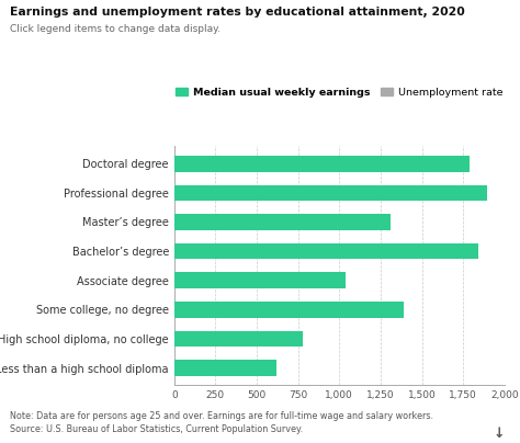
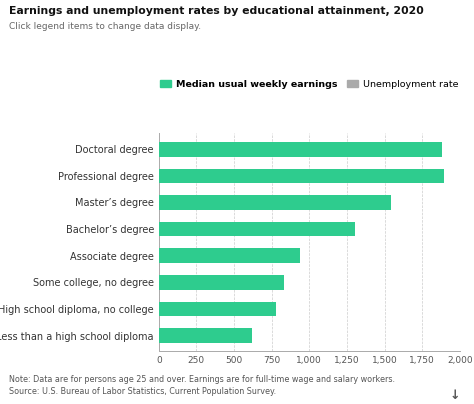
Doctoral degree: 1,790 -> 1,880
Master’s degree: 1,310 -> 1,540
Bachelor’s degree: 1,840 -> 1,300
Associate degree: 1,040 -> 940
Some college, no degree: 1,390 -> 830
